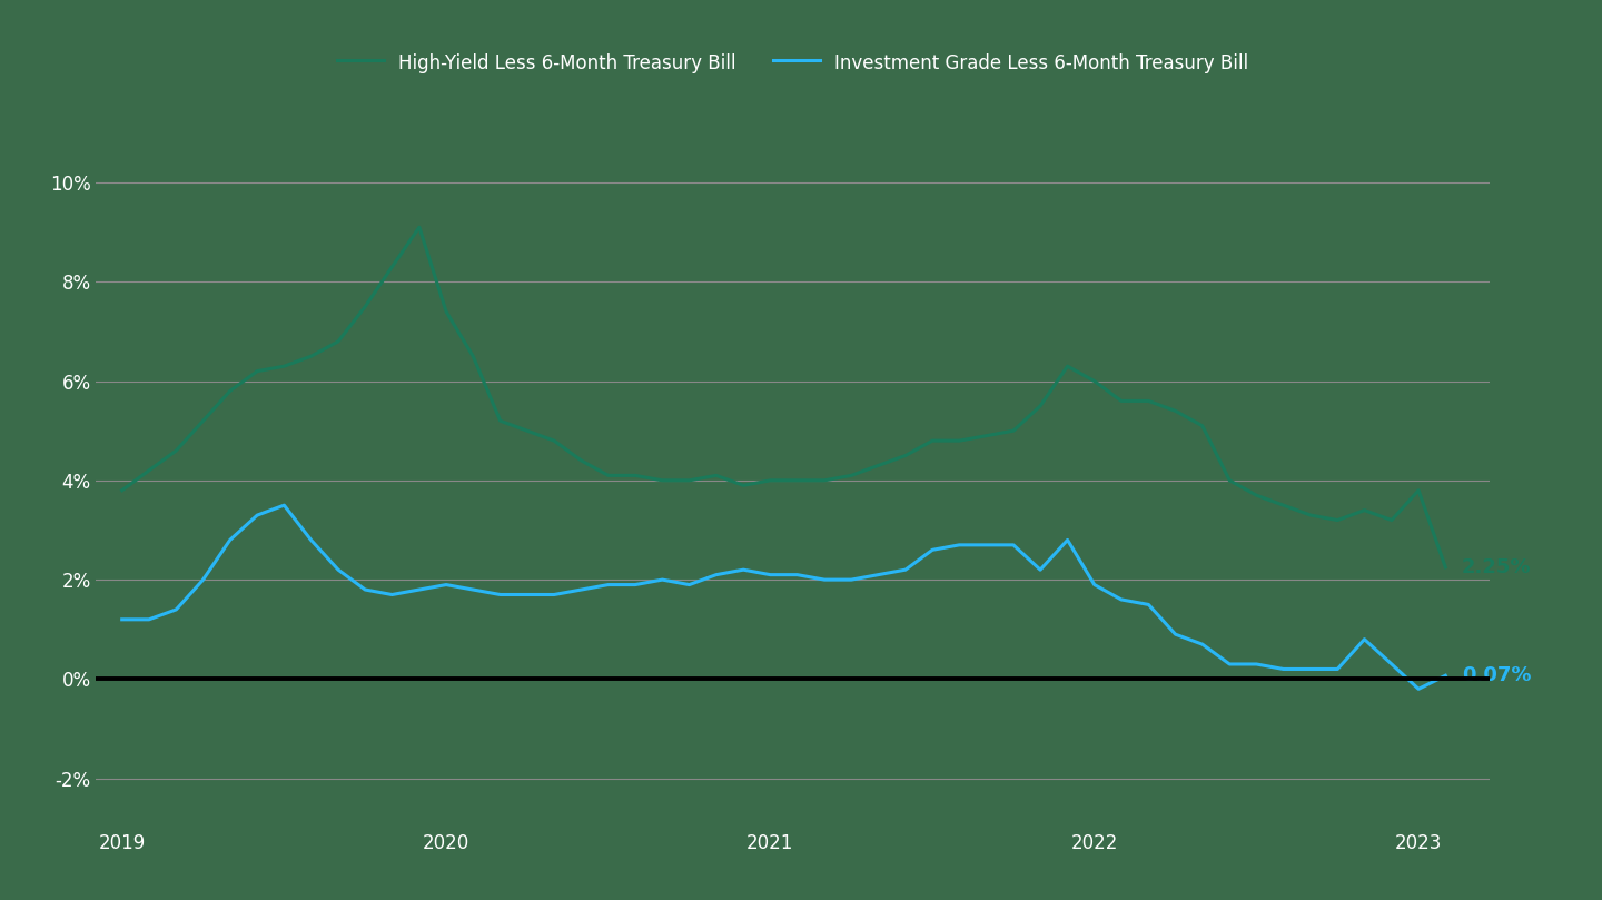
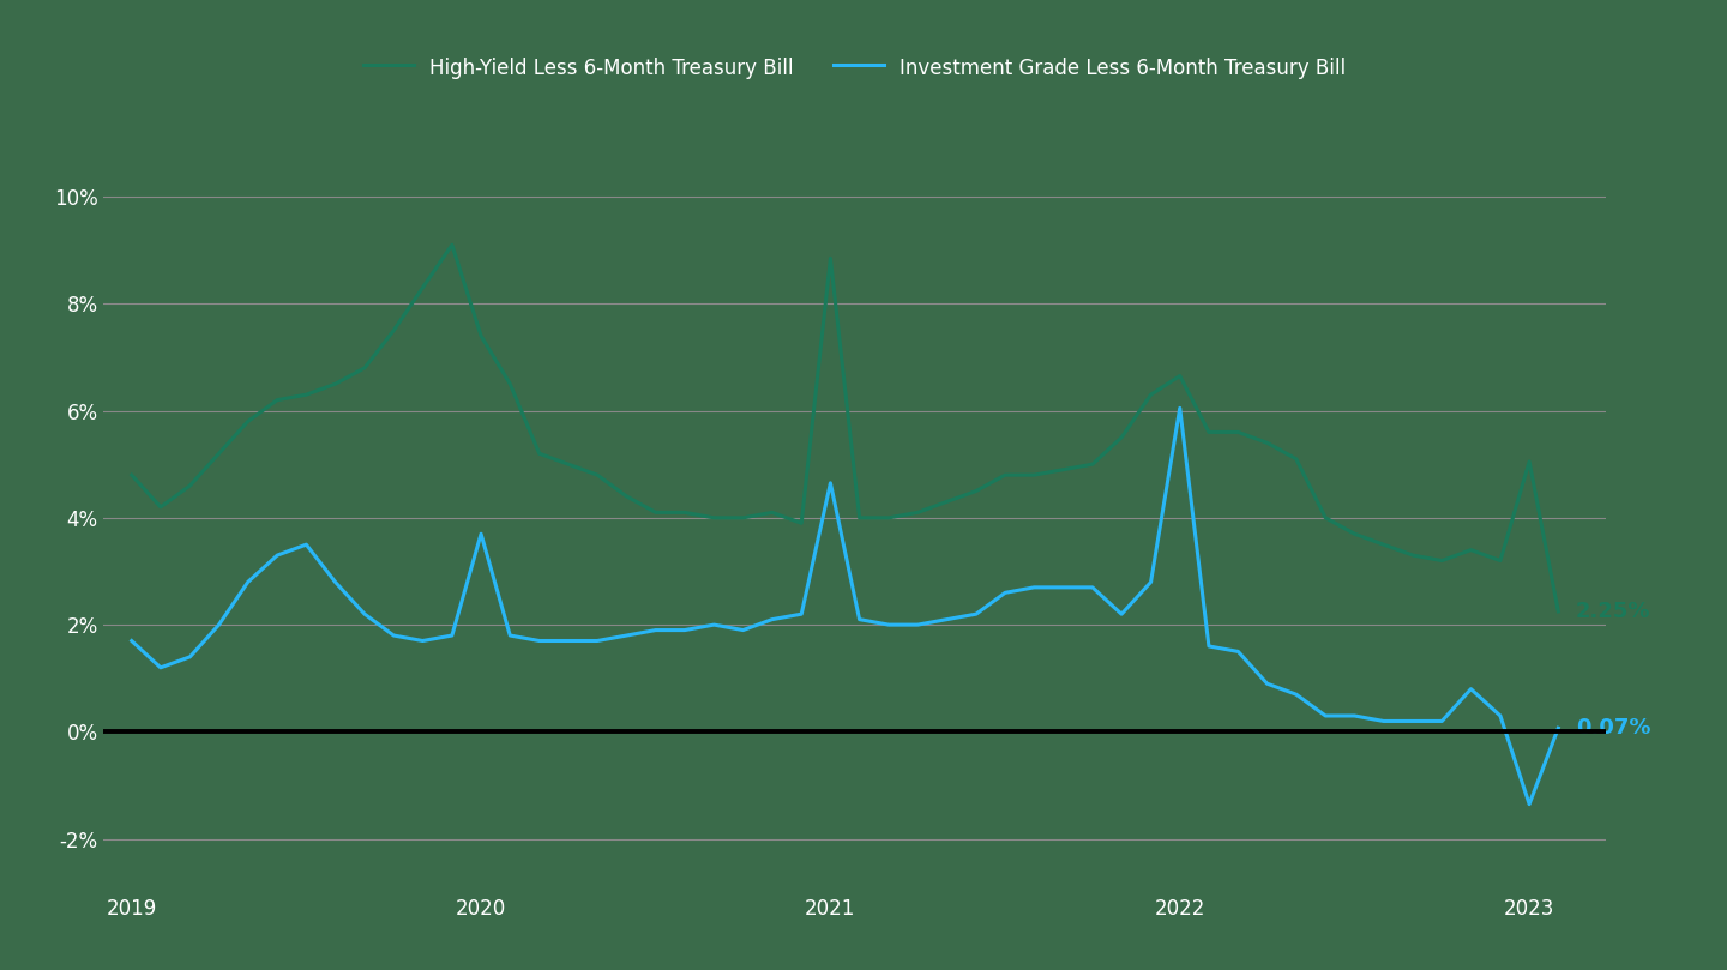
High-Yield Less 6-Month Treasury Bill/2019: 3.80% -> 4.80%
Investment Grade Less 6-Month Treasury Bill/2019: 1.20% -> 1.70%
Investment Grade Less 6-Month Treasury Bill/2020: 1.90% -> 3.70%
High-Yield Less 6-Month Treasury Bill/2021: 4.00% -> 8.85%
Investment Grade Less 6-Month Treasury Bill/2021: 2.10% -> 4.65%
High-Yield Less 6-Month Treasury Bill/2022: 6.00% -> 6.65%
Investment Grade Less 6-Month Treasury Bill/2022: 1.90% -> 6.05%
High-Yield Less 6-Month Treasury Bill/2023: 3.80% -> 5.05%
Investment Grade Less 6-Month Treasury Bill/2023: -0.20% -> -1.35%
